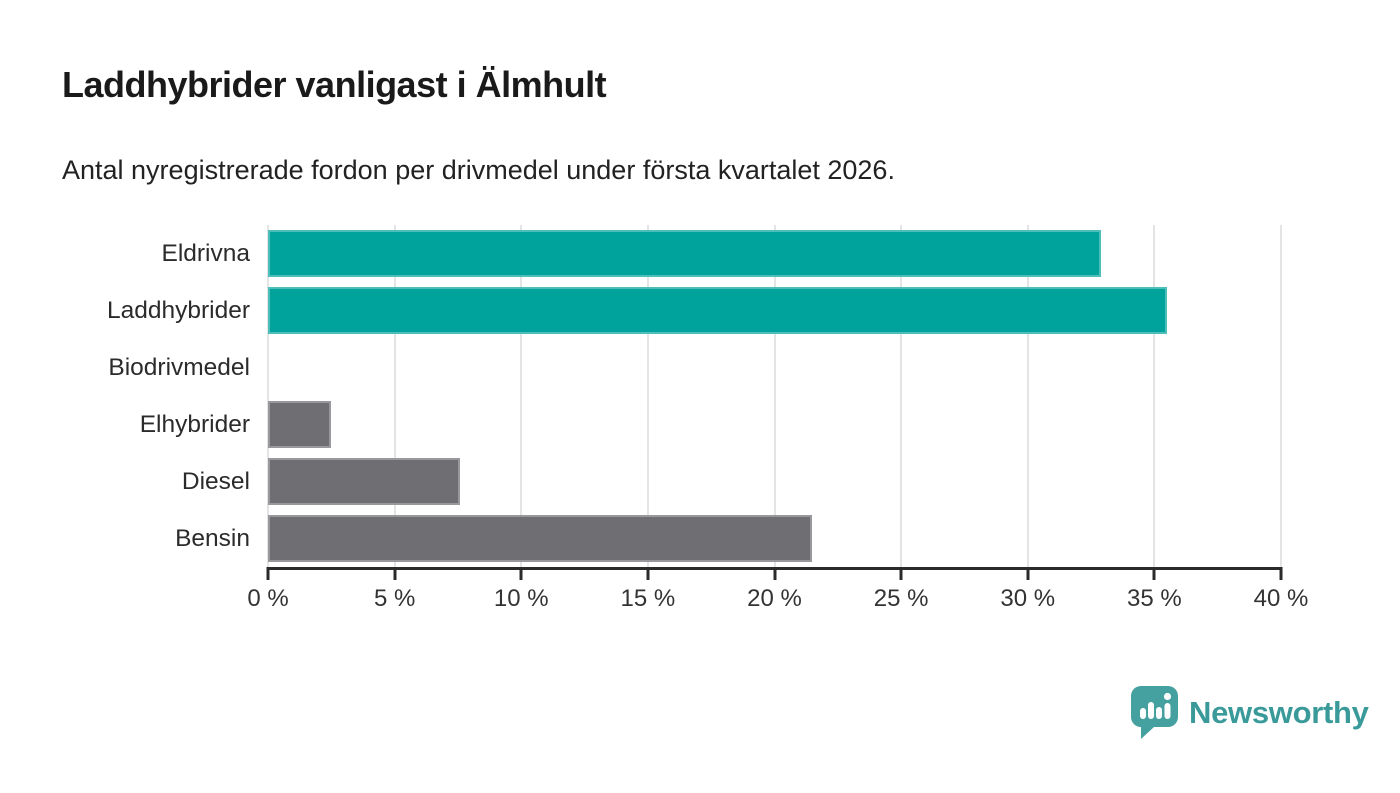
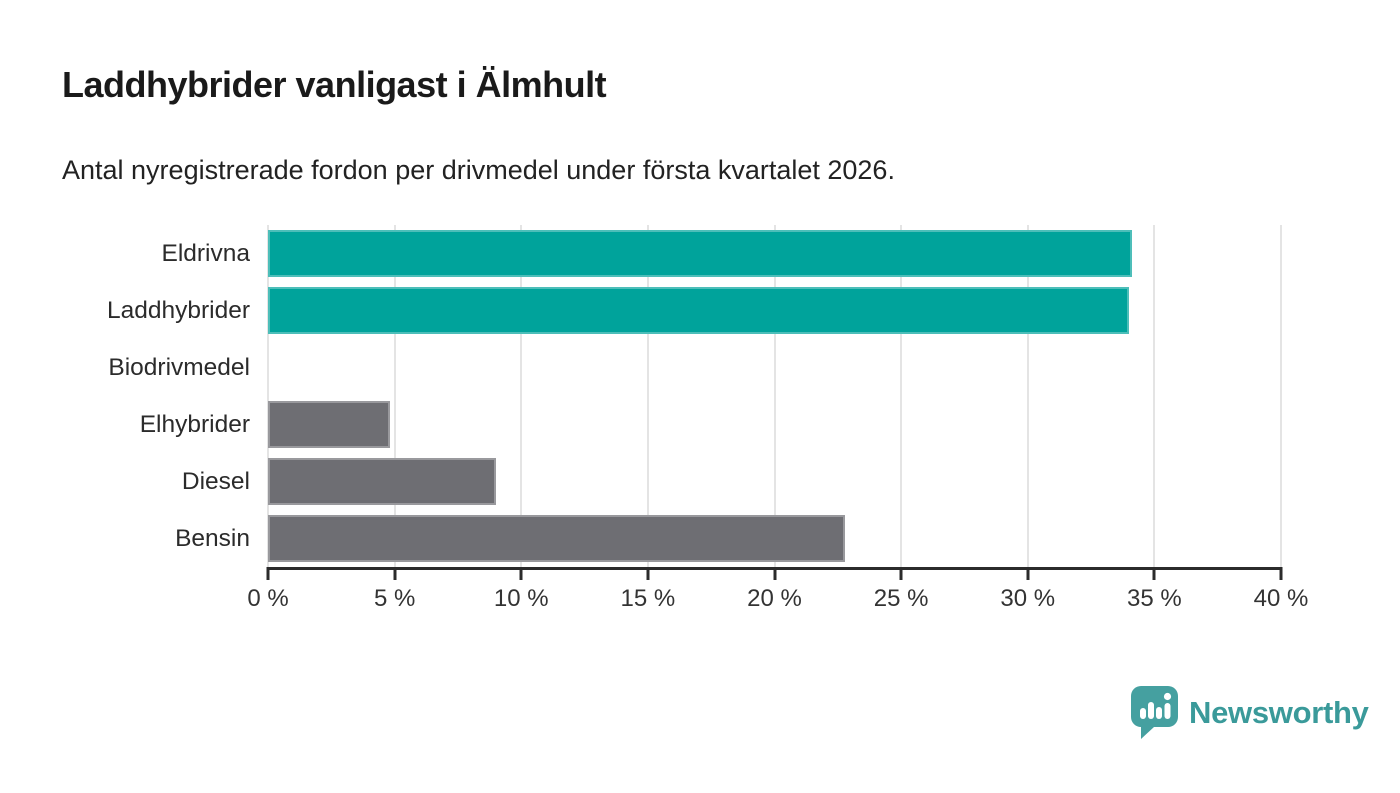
Eldrivna: 32.9% -> 34.1%
Laddhybrider: 35.5% -> 34.0%
Elhybrider: 2.5% -> 4.8%
Diesel: 7.6% -> 9.0%
Bensin: 21.5% -> 22.8%
